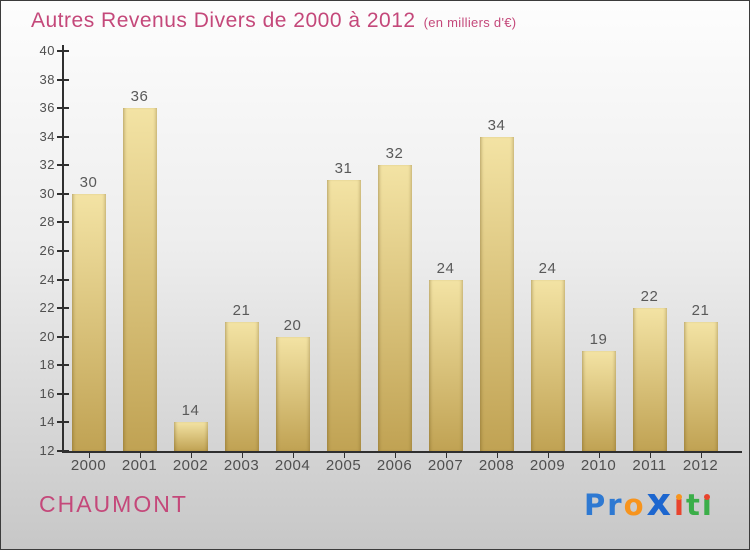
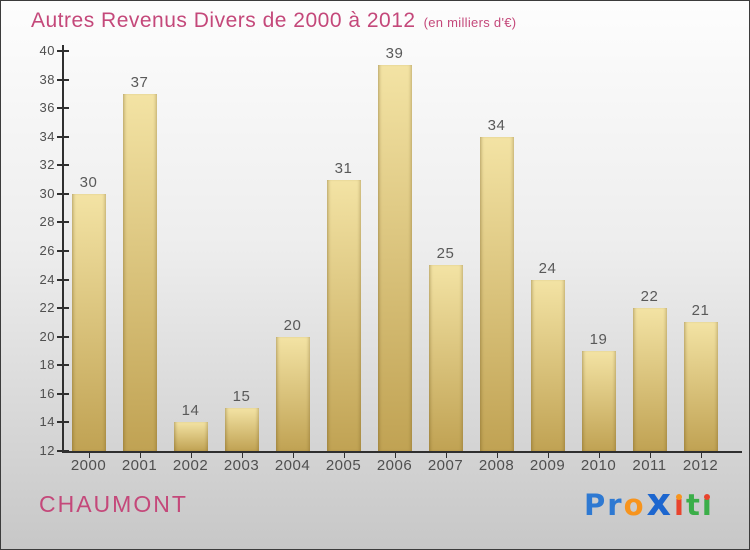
2001: 36 -> 37
2003: 21 -> 15
2006: 32 -> 39
2007: 24 -> 25
